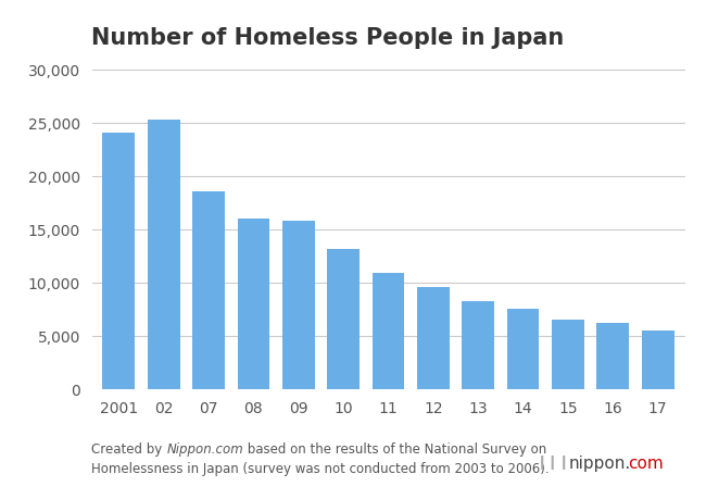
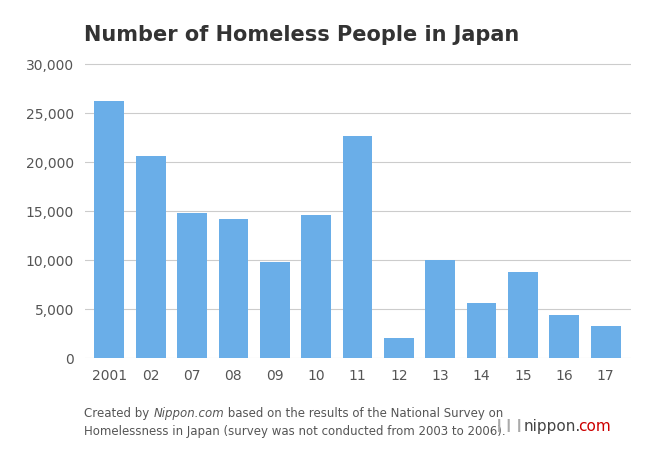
2001: 24,100 -> 26,200
02: 25,300 -> 20,600
07: 18,600 -> 14,800
08: 16,000 -> 14,200
09: 15,800 -> 9,800
10: 13,100 -> 14,600
11: 10,900 -> 22,600
12: 9,600 -> 2,000
13: 8,300 -> 10,000
14: 7,500 -> 5,600
15: 6,500 -> 8,800
16: 6,200 -> 4,400
17: 5,500 -> 3,200
